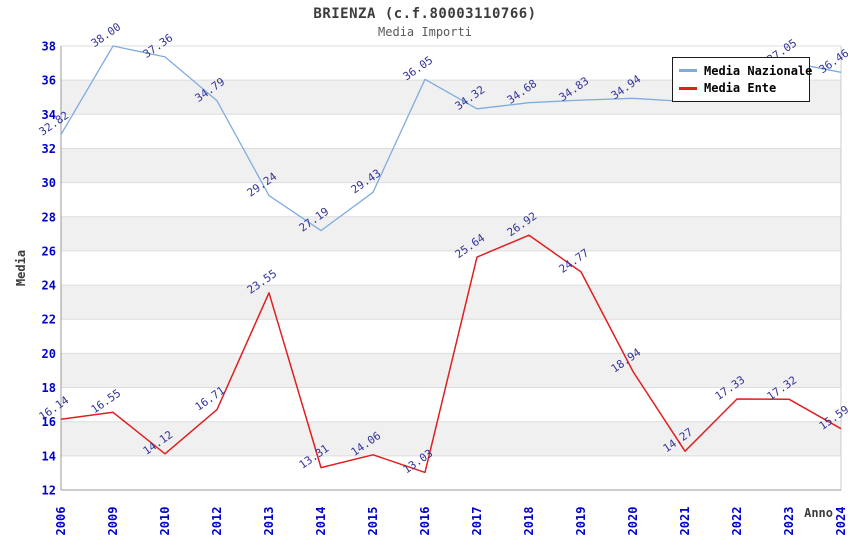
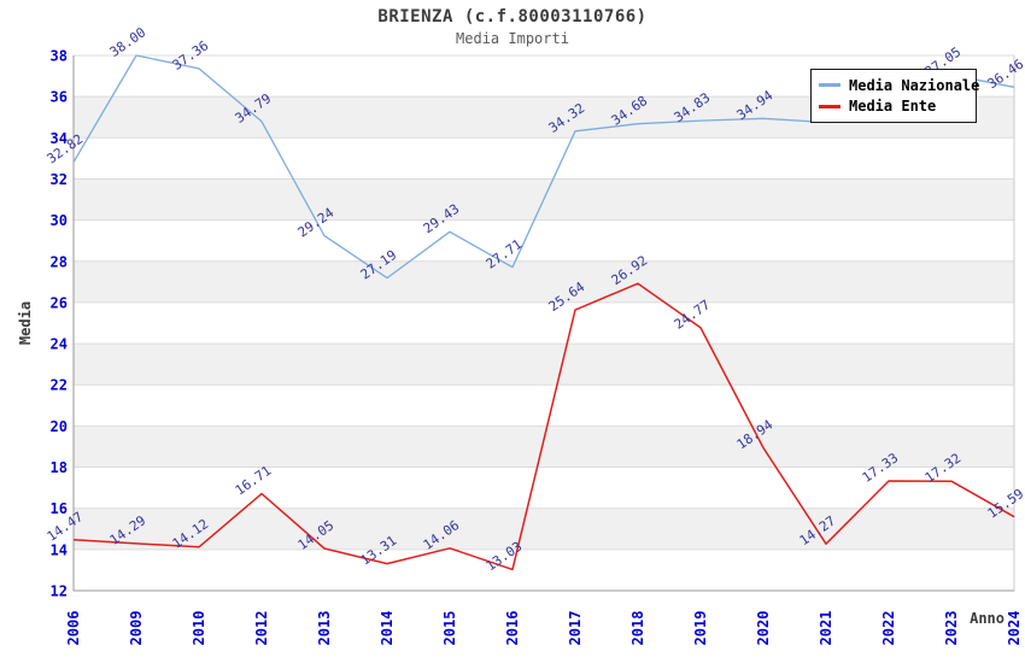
Media Ente/2006: 16.14 -> 14.47
Media Ente/2009: 16.55 -> 14.29
Media Ente/2013: 23.55 -> 14.05
Media Nazionale/2016: 36.05 -> 27.71
